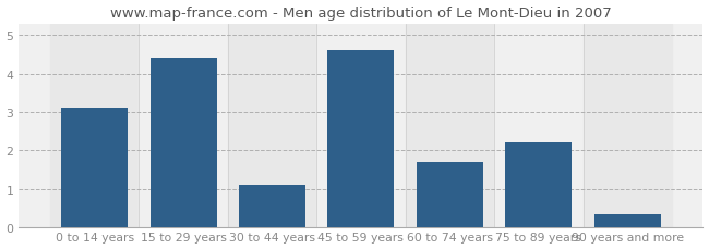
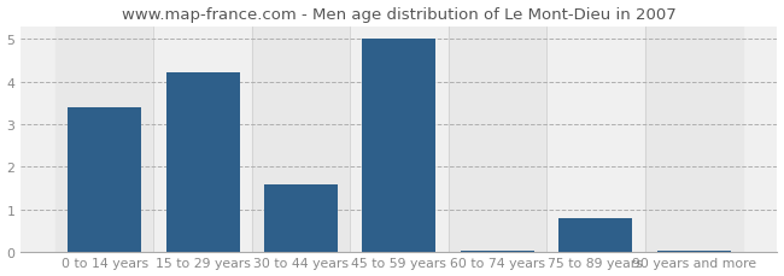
0 to 14 years: 3.10 -> 3.40
15 to 29 years: 4.40 -> 4.20
30 to 44 years: 1.10 -> 1.60
45 to 59 years: 4.60 -> 5.00
60 to 74 years: 1.70 -> 0.05
75 to 89 years: 2.20 -> 0.80
90 years and more: 0.35 -> 0.05
